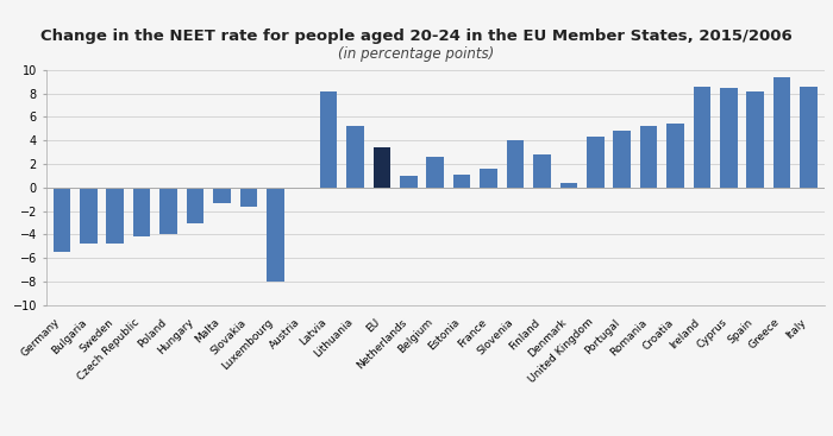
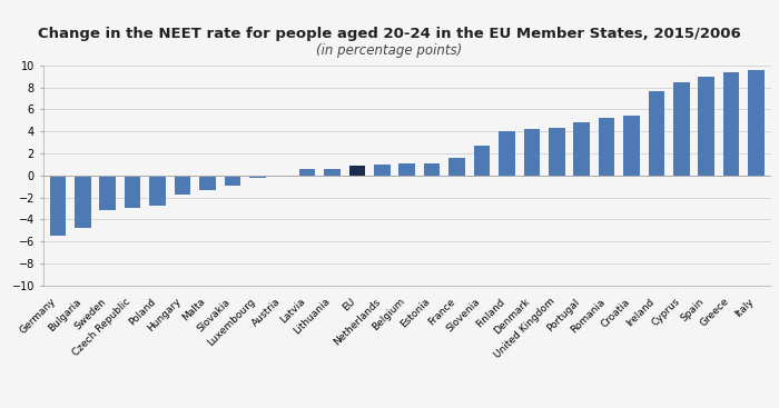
Sweden: -4.8 -> -3.1
Czech Republic: -4.2 -> -2.9
Poland: -4.0 -> -2.7
Hungary: -3.0 -> -1.7
Slovakia: -1.6 -> -0.9
Luxembourg: -8.0 -> -0.2
Latvia: 8.2 -> 0.6
Lithuania: 5.2 -> 0.6
EU: 3.4 -> 0.9
Belgium: 2.6 -> 1.1
Slovenia: 4.0 -> 2.7
Finland: 2.8 -> 4.0
Denmark: 0.4 -> 4.2
Ireland: 8.6 -> 7.7
Spain: 8.2 -> 9.0
Italy: 8.6 -> 9.6
